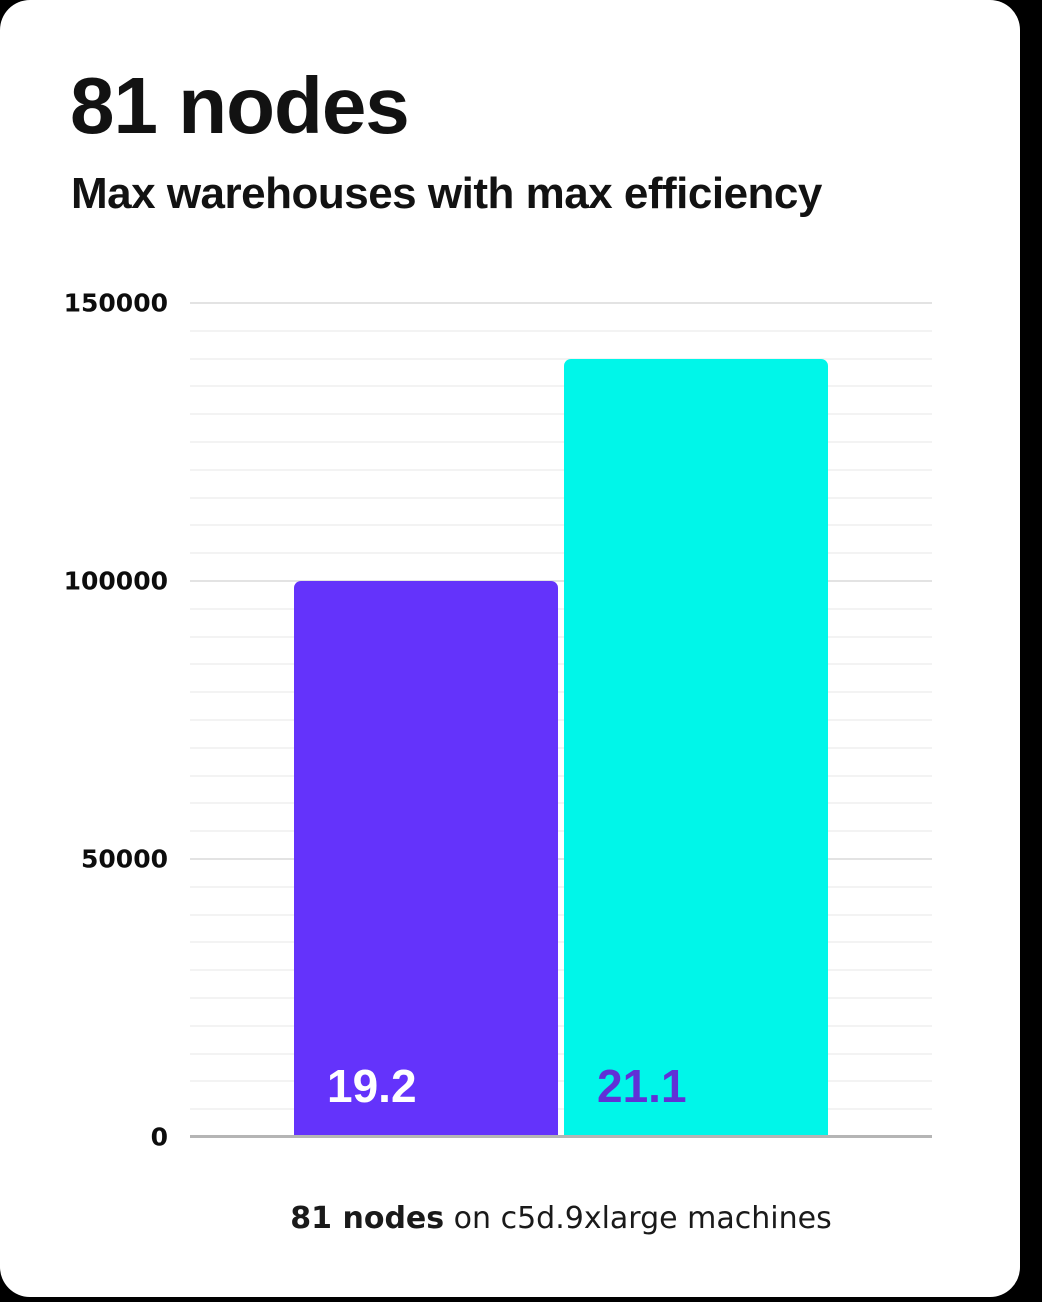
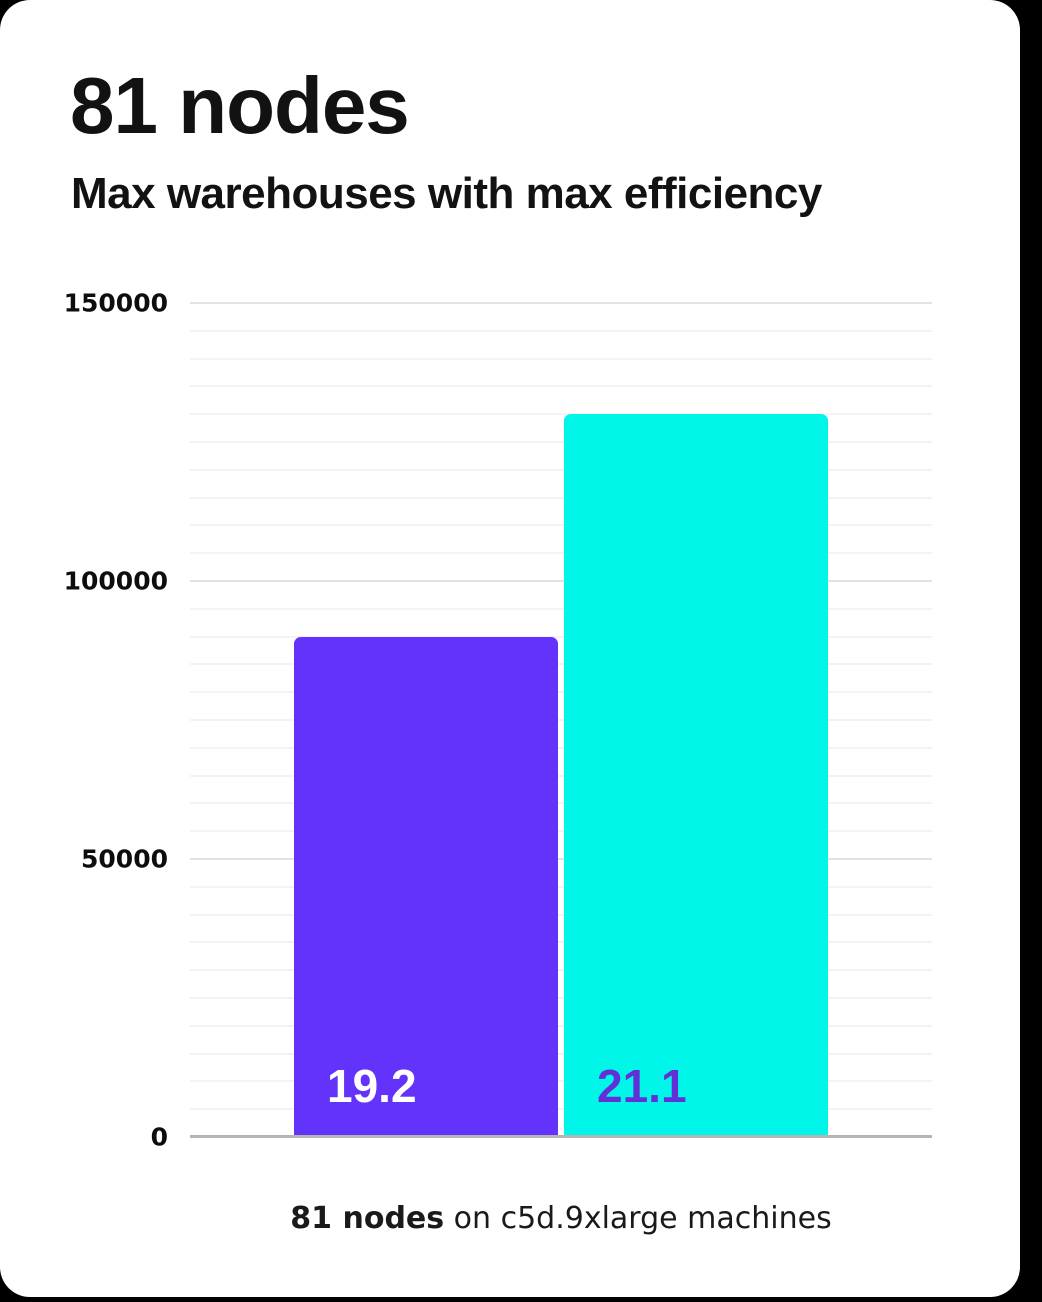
19.2: 100000 -> 90000
21.1: 140000 -> 130000
